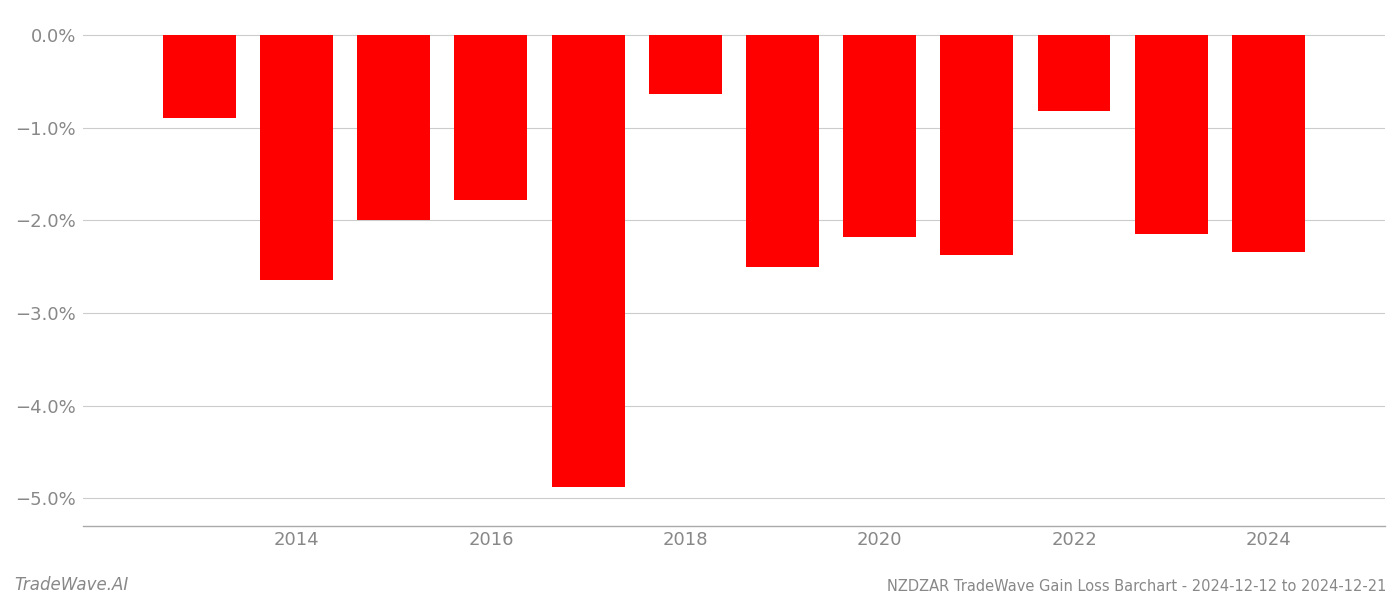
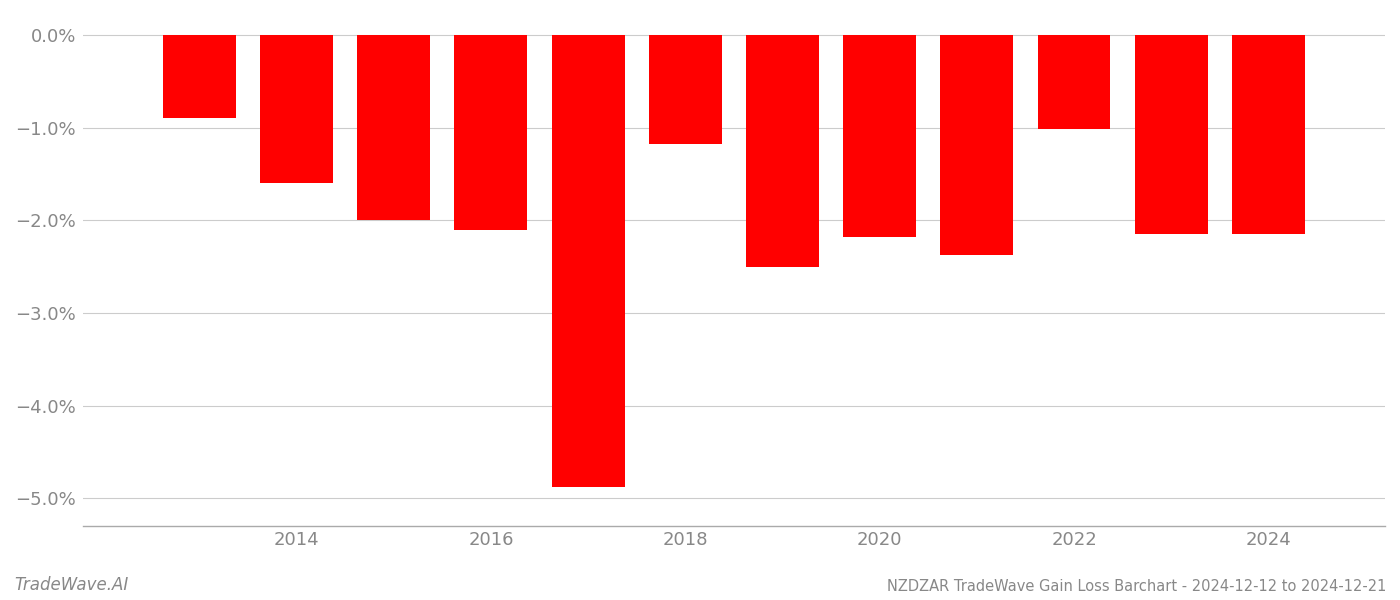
2014: -2.64% -> -1.60%
2016: -1.78% -> -2.10%
2018: -0.64% -> -1.18%
2022: -0.82% -> -1.02%
2024: -2.34% -> -2.15%
